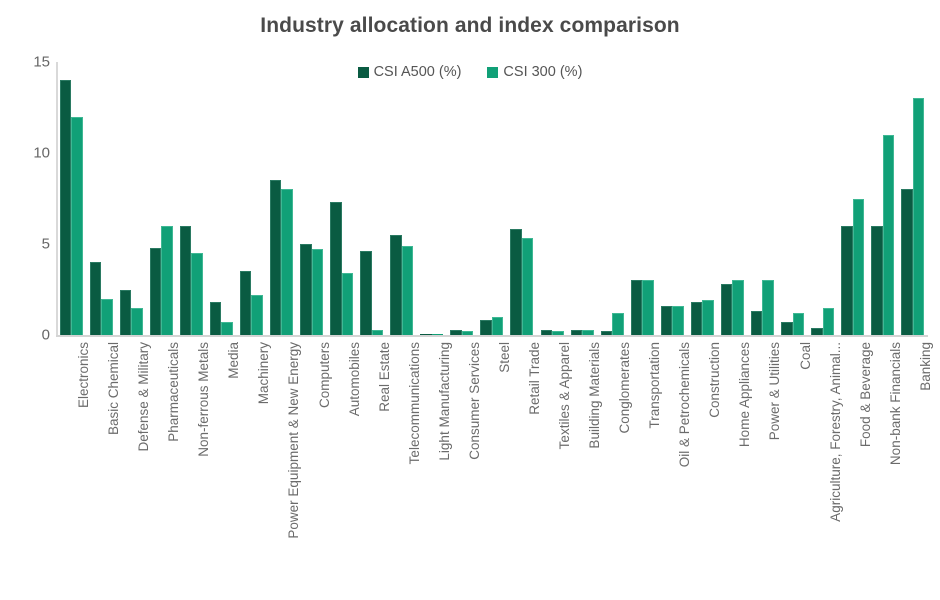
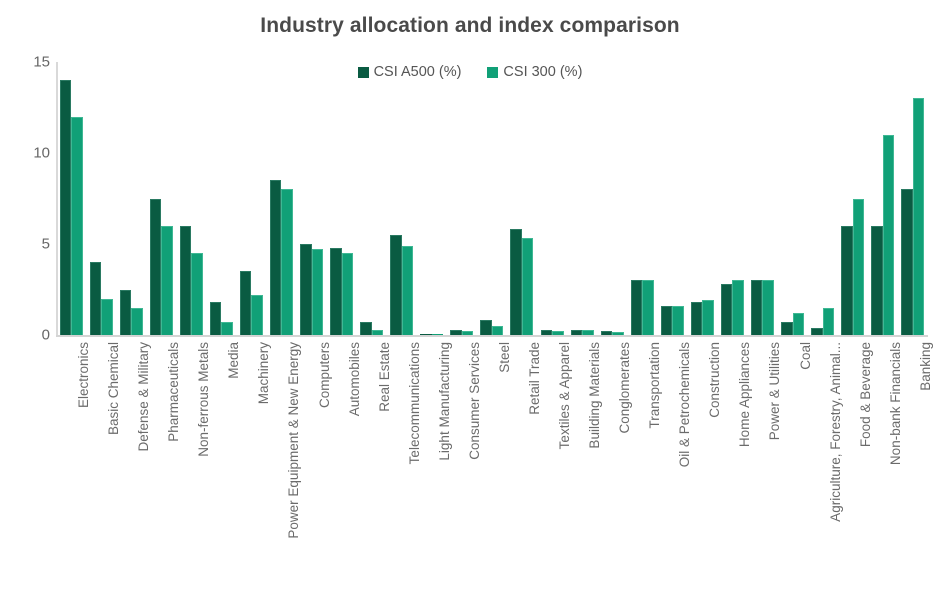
CSI A500 (%)/Pharmaceuticals: 4.8 -> 7.5
CSI A500 (%)/Automobiles: 7.3 -> 4.8
CSI 300 (%)/Automobiles: 3.4 -> 4.5
CSI A500 (%)/Real Estate: 4.6 -> 0.7
CSI 300 (%)/Steel: 1.0 -> 0.5
CSI 300 (%)/Conglomerates: 1.2 -> 0.1
CSI A500 (%)/Power & Utilities: 1.3 -> 3.0
